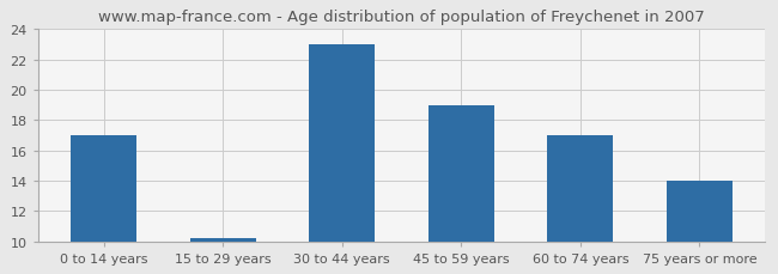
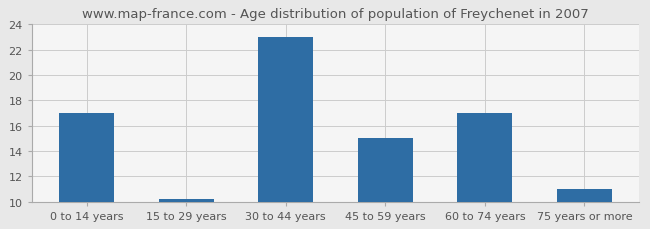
45 to 59 years: 19.0 -> 15.0
75 years or more: 14.0 -> 11.0
